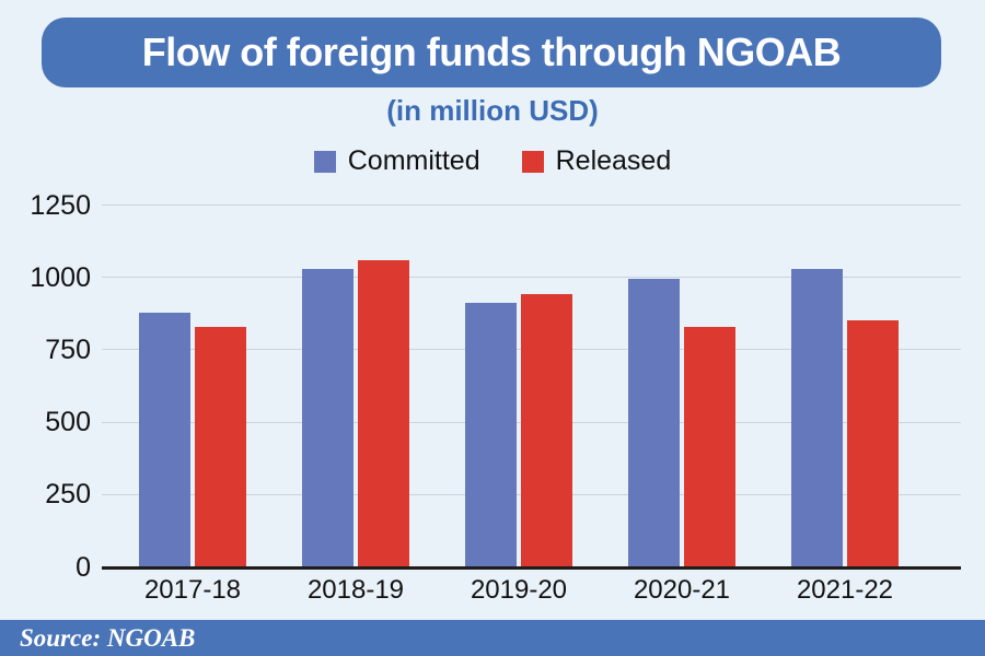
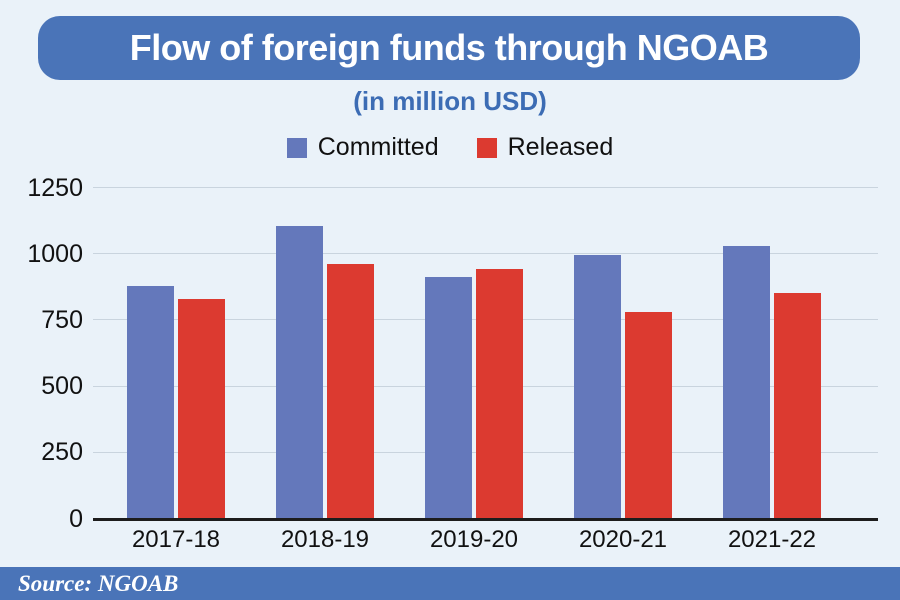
Committed/2018-19: 1030 -> 1100
Released/2018-19: 1060 -> 960
Released/2020-21: 830 -> 780
